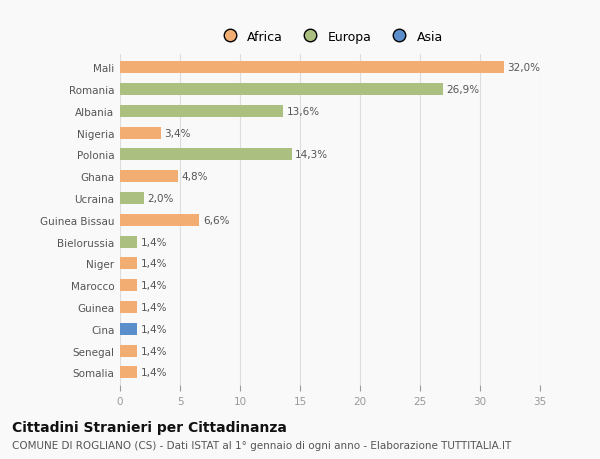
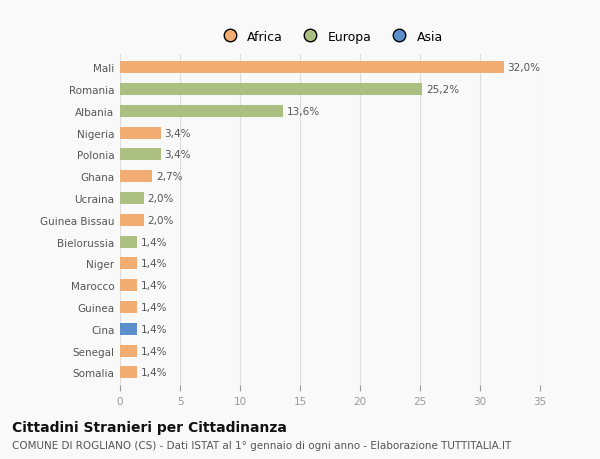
Romania: 26,9% -> 25,2%
Polonia: 14,3% -> 3,4%
Ghana: 4,8% -> 2,7%
Guinea Bissau: 6,6% -> 2,0%
